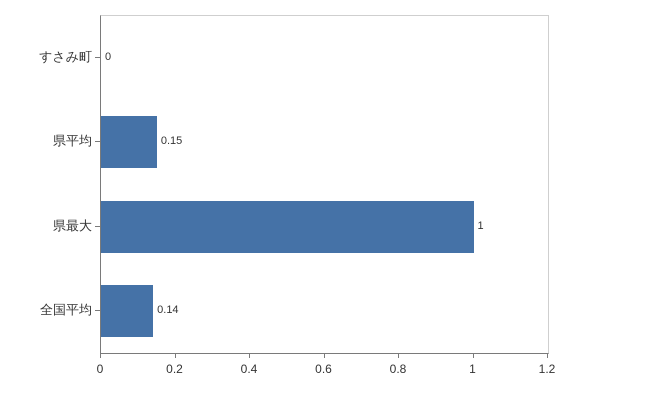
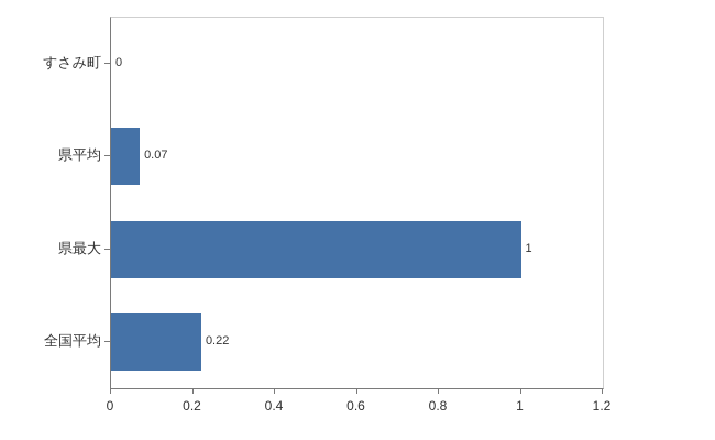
県平均: 0.15 -> 0.07
全国平均: 0.14 -> 0.22
